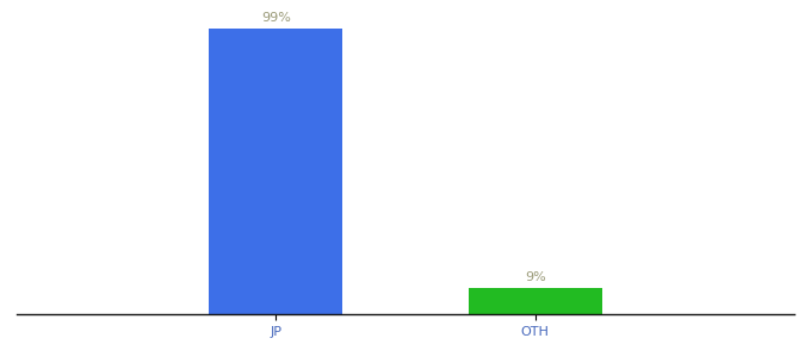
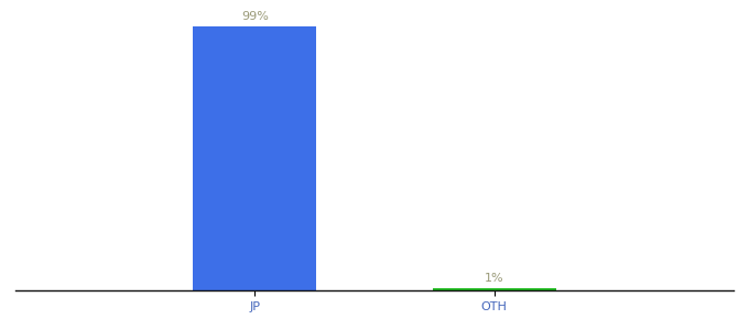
OTH: 9% -> 1%
